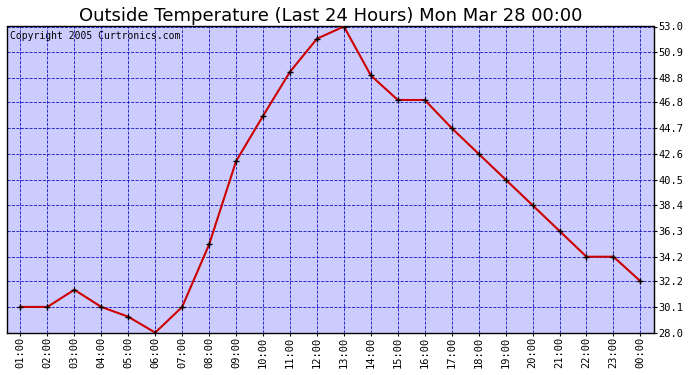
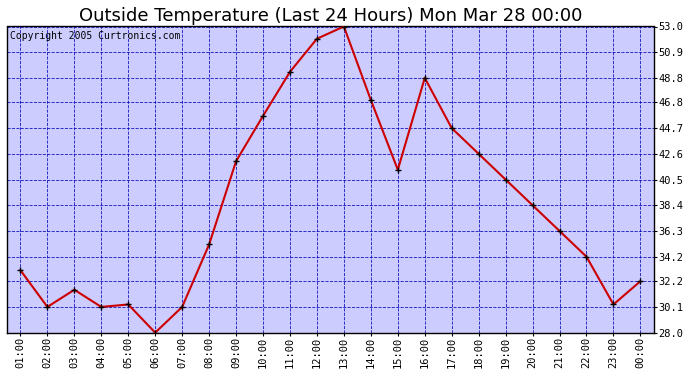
01:00: 30.1 -> 33.1
05:00: 29.3 -> 30.3
14:00: 49.0 -> 47.0
15:00: 47.0 -> 41.3
16:00: 47.0 -> 48.8
23:00: 34.2 -> 30.3
